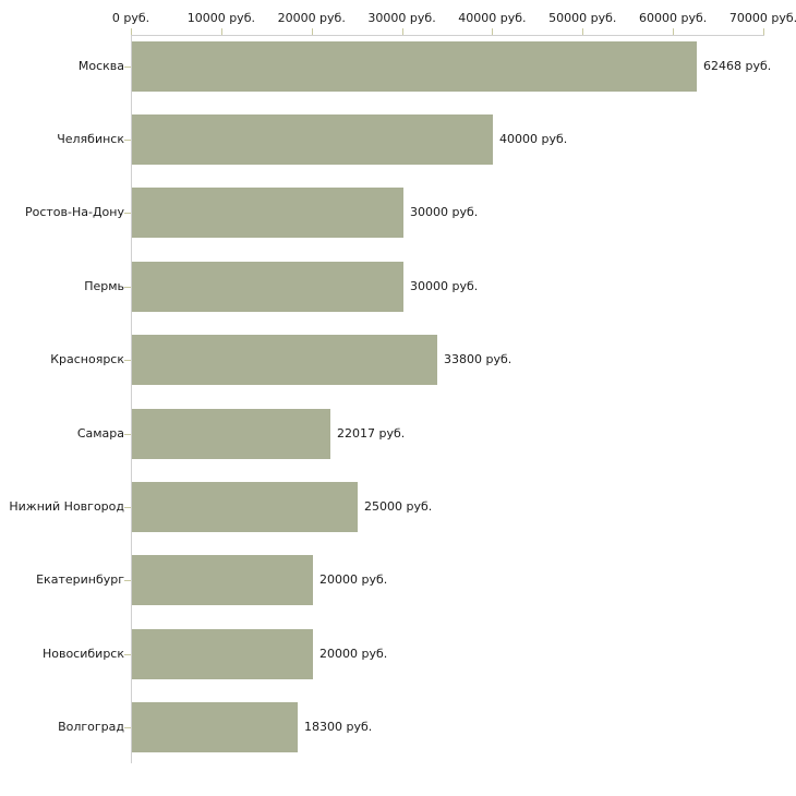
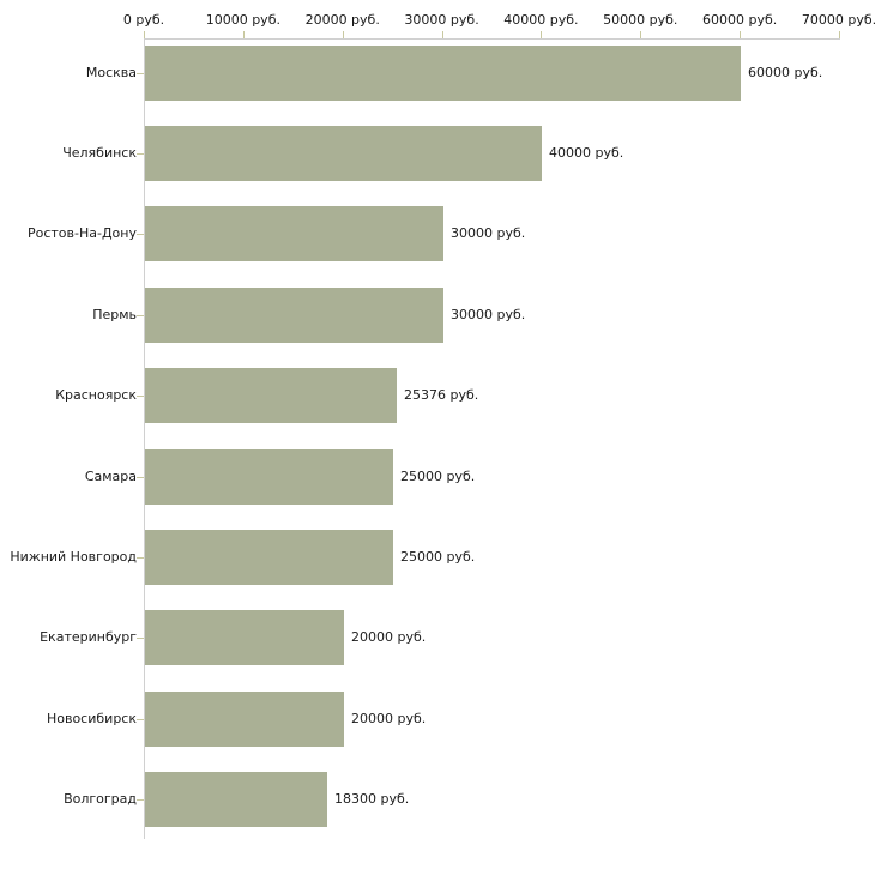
Москва: 62468 -> 60000
Красноярск: 33800 -> 25376
Самара: 22017 -> 25000
